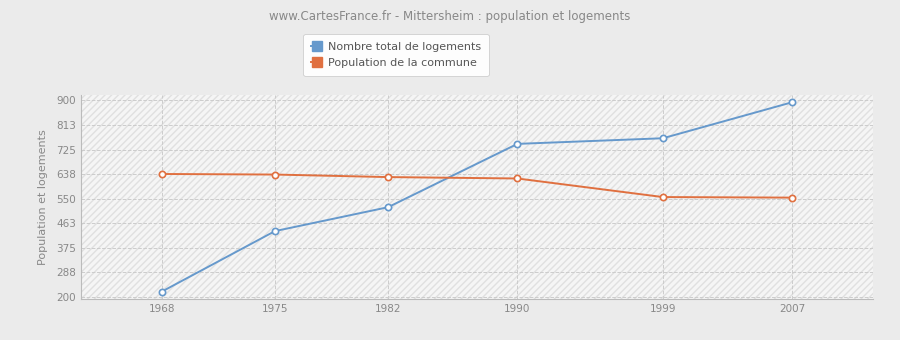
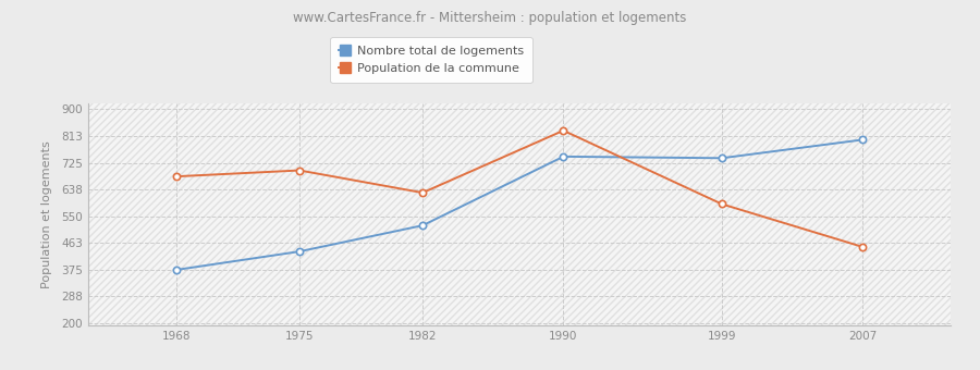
Nombre total de logements/1968: 220 -> 375
Population de la commune/1968: 638 -> 680
Population de la commune/1975: 636 -> 700
Population de la commune/1990: 622 -> 830
Nombre total de logements/1999: 765 -> 740
Population de la commune/1999: 556 -> 590
Nombre total de logements/2007: 893 -> 800
Population de la commune/2007: 554 -> 450
